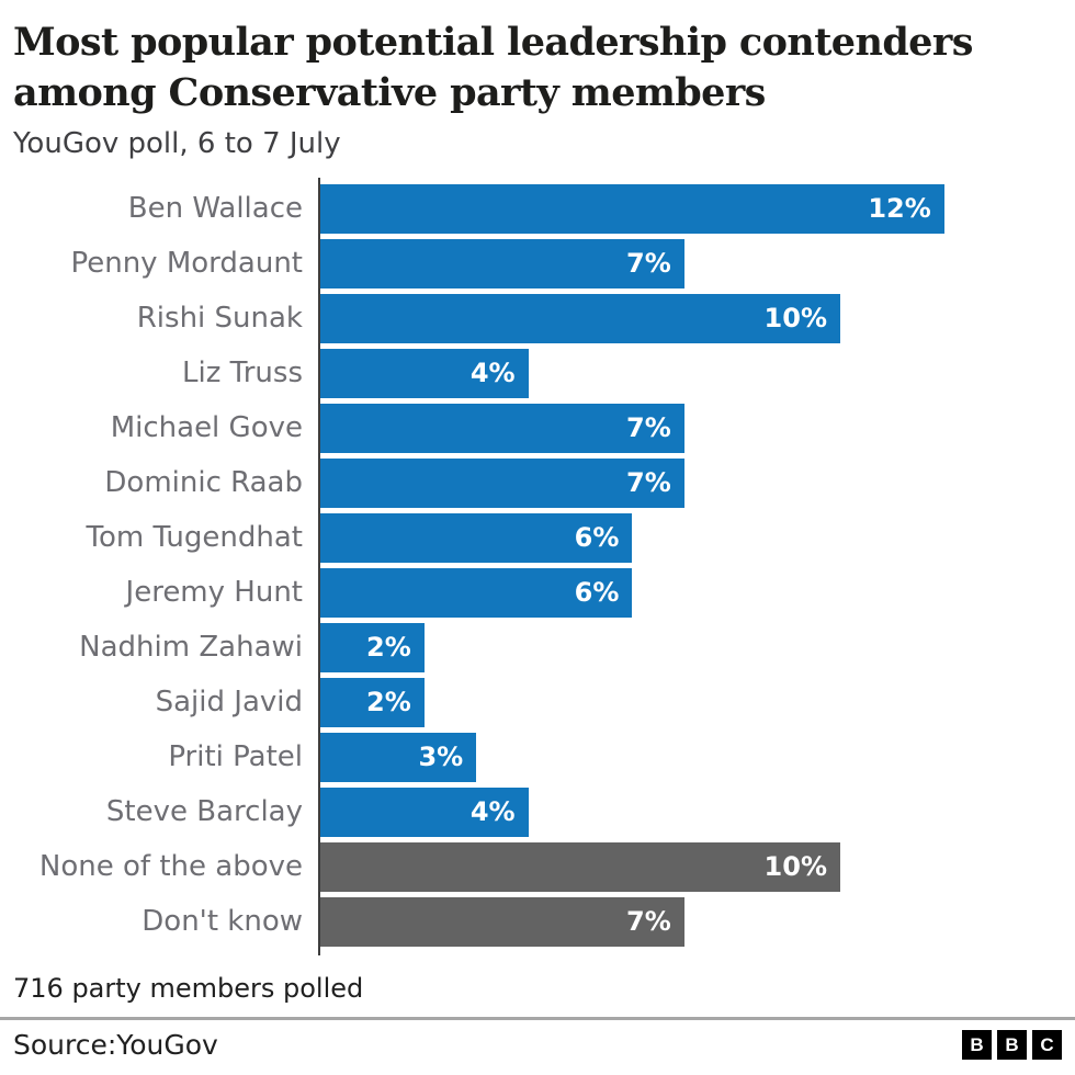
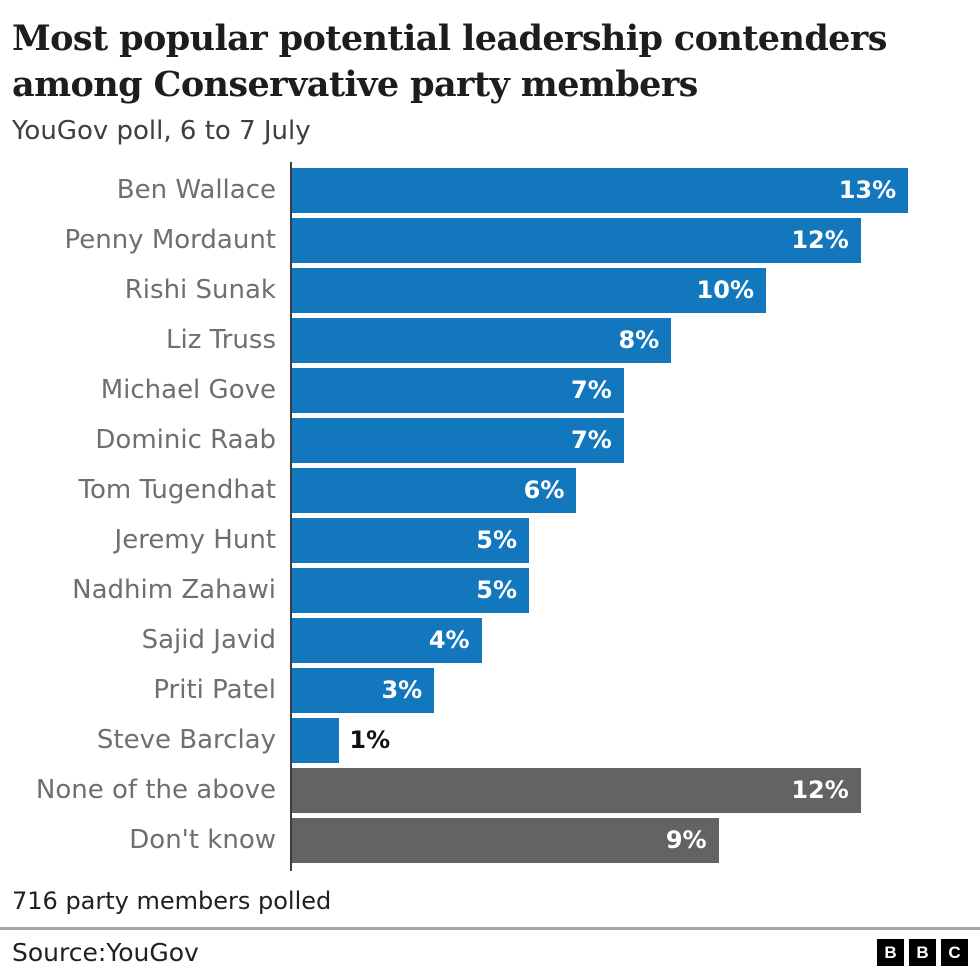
Ben Wallace: 12% -> 13%
Penny Mordaunt: 7% -> 12%
Liz Truss: 4% -> 8%
Jeremy Hunt: 6% -> 5%
Nadhim Zahawi: 2% -> 5%
Sajid Javid: 2% -> 4%
Steve Barclay: 4% -> 1%
None of the above: 10% -> 12%
Don't know: 7% -> 9%
